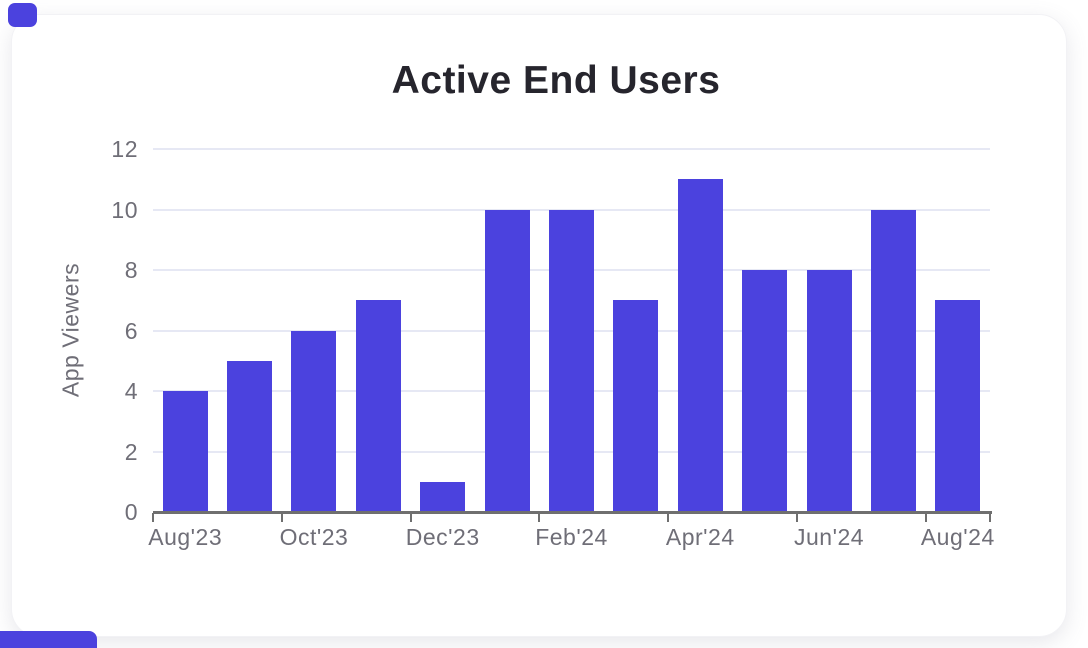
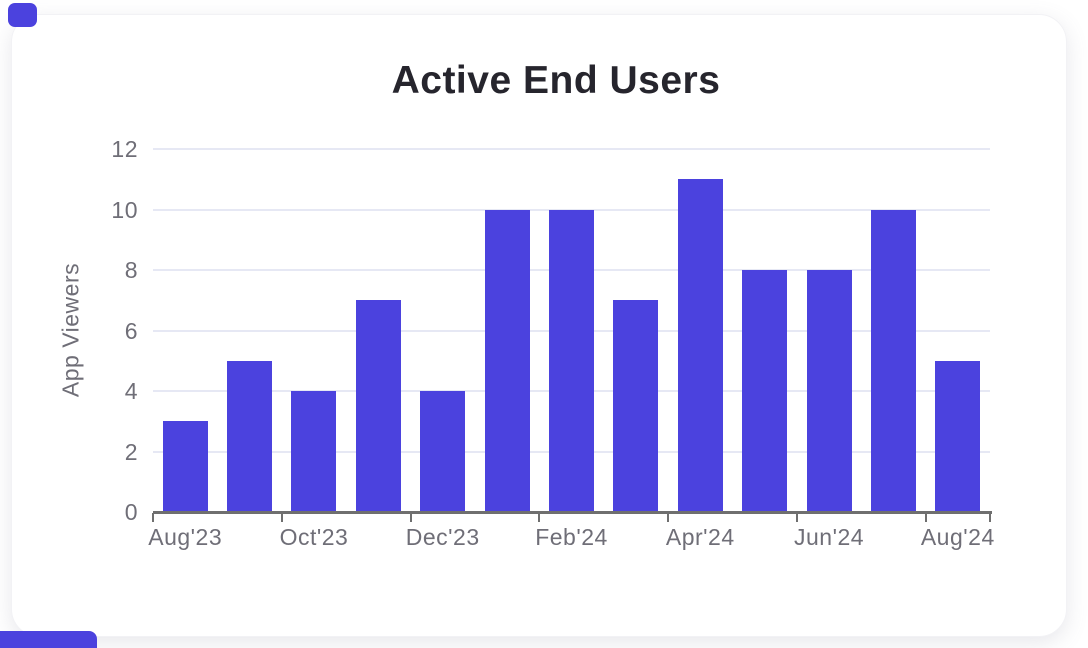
Aug'23: 4 -> 3
Oct'23: 6 -> 4
Dec'23: 1 -> 4
Aug'24: 7 -> 5
